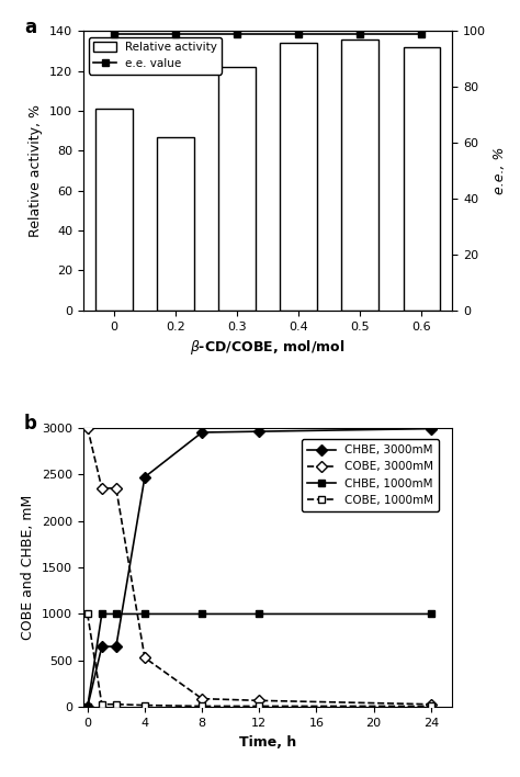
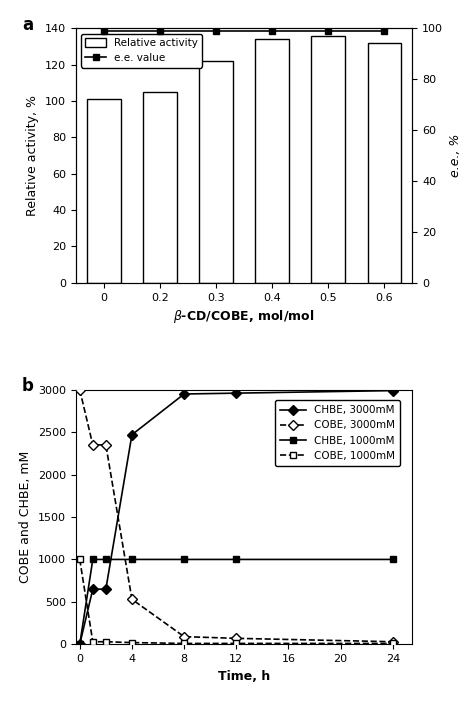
Relative activity/0.2: 87 -> 105
